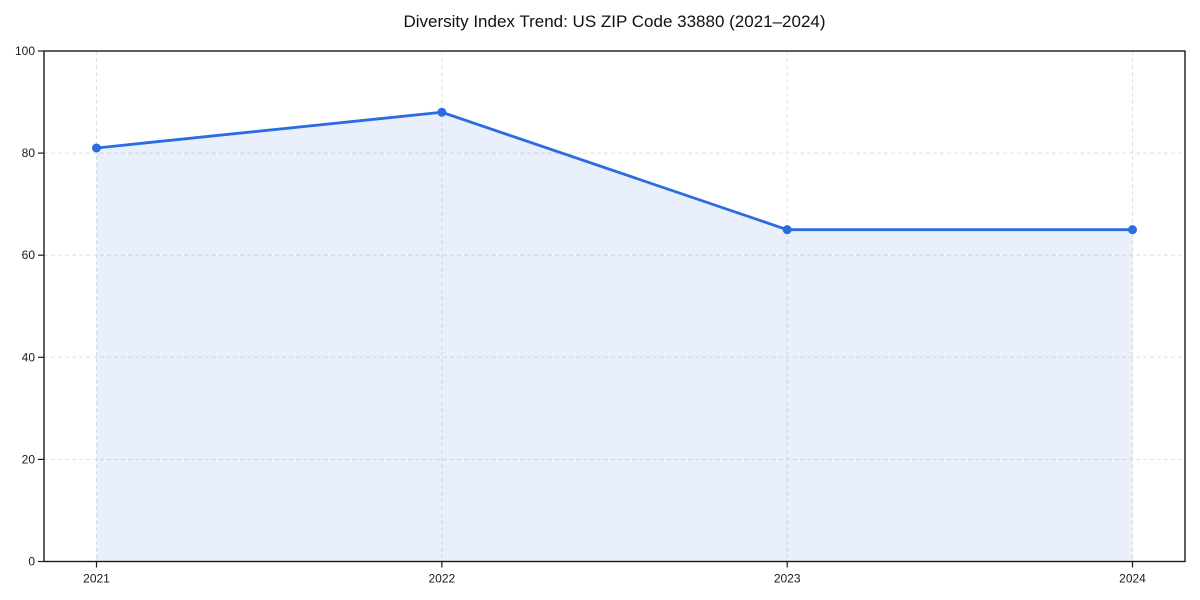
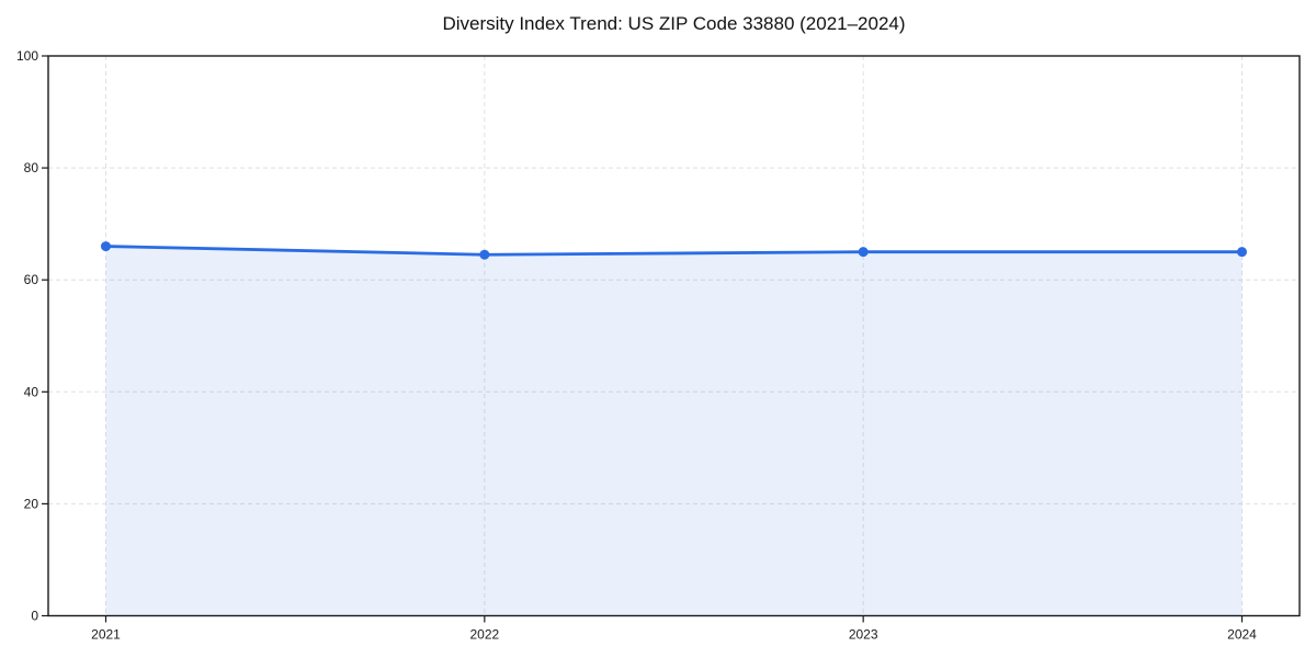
2021: 81 -> 66
2022: 88 -> 64
